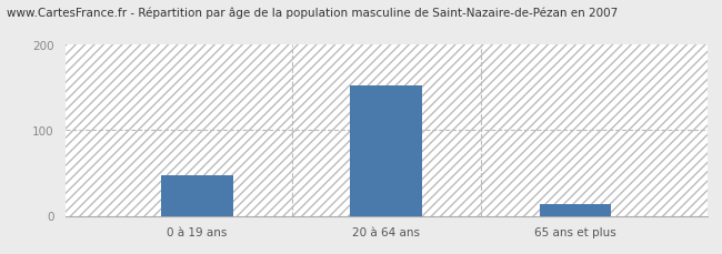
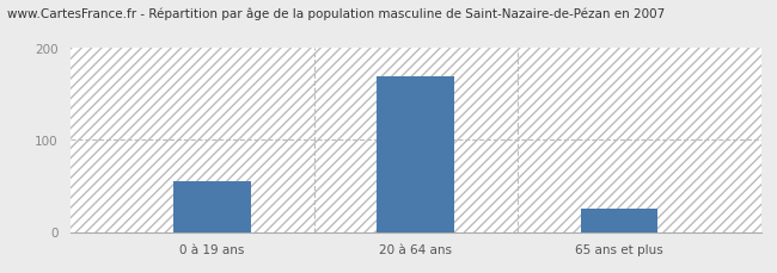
0 à 19 ans: 48 -> 55
20 à 64 ans: 152 -> 170
65 ans et plus: 14 -> 25
